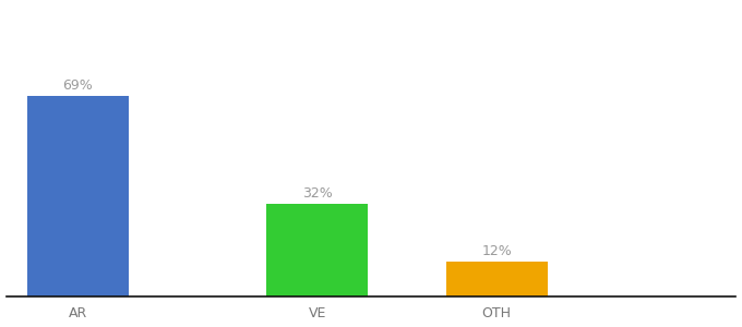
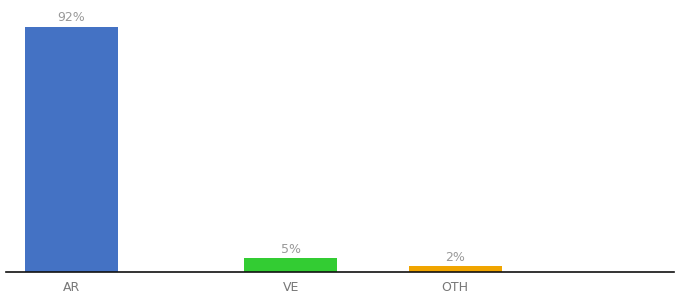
AR: 69% -> 92%
VE: 32% -> 5%
OTH: 12% -> 2%
